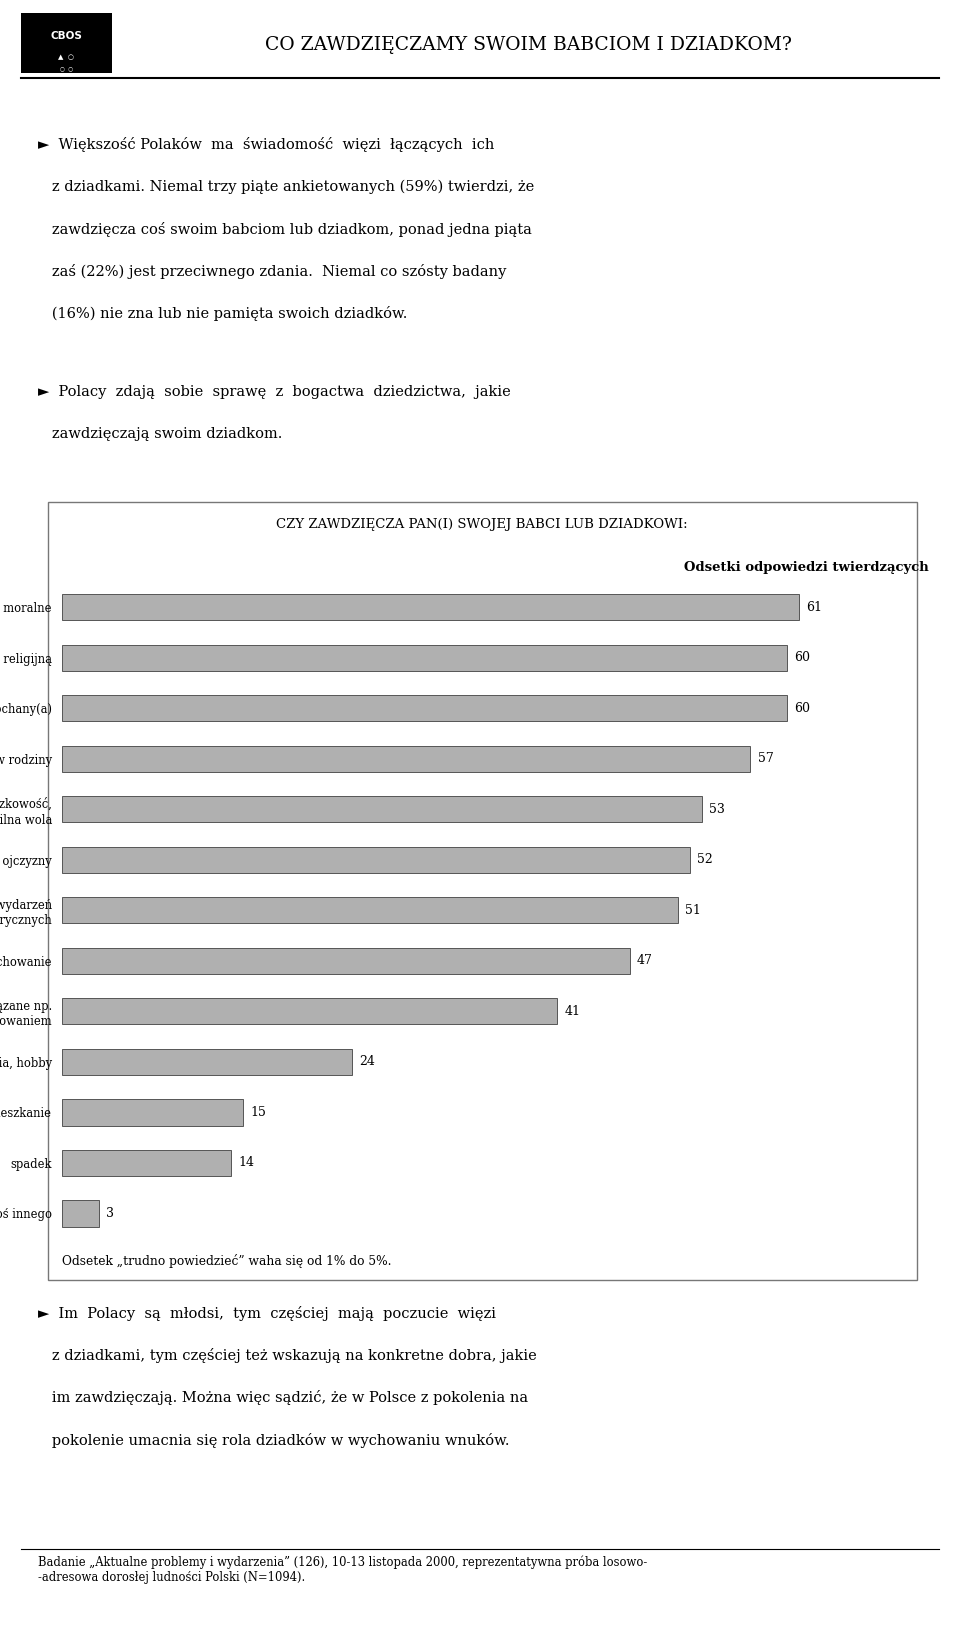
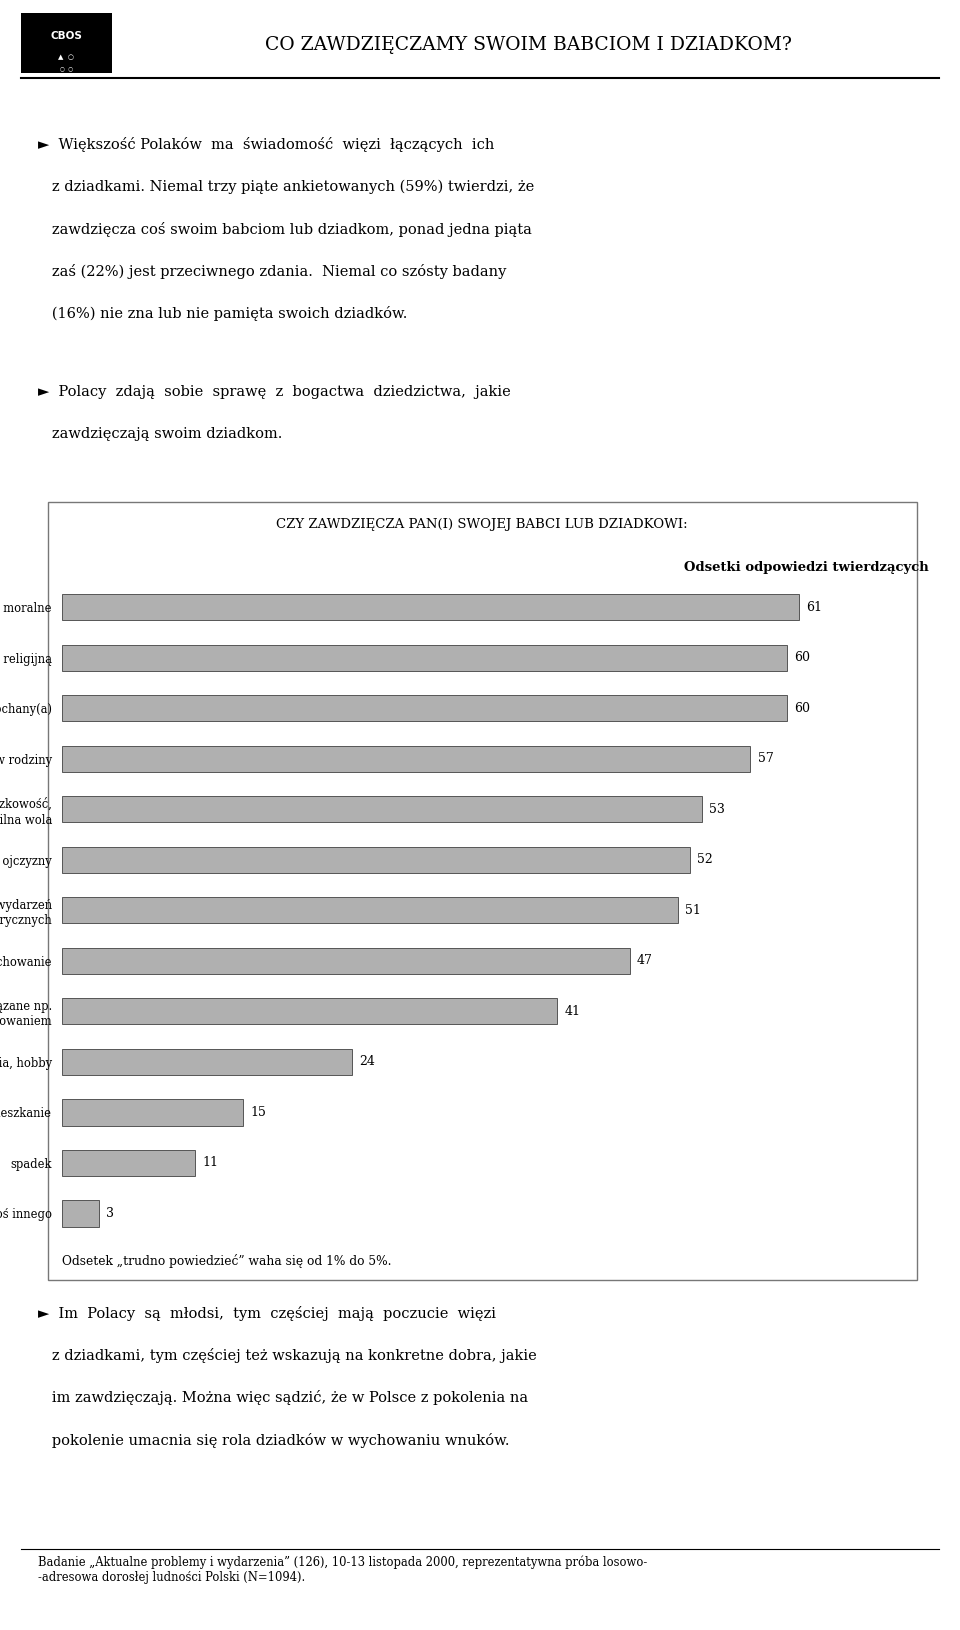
spadek: 14 -> 11
